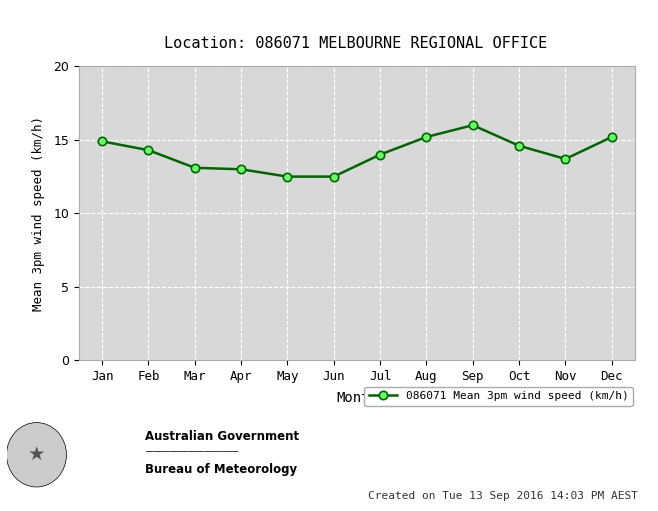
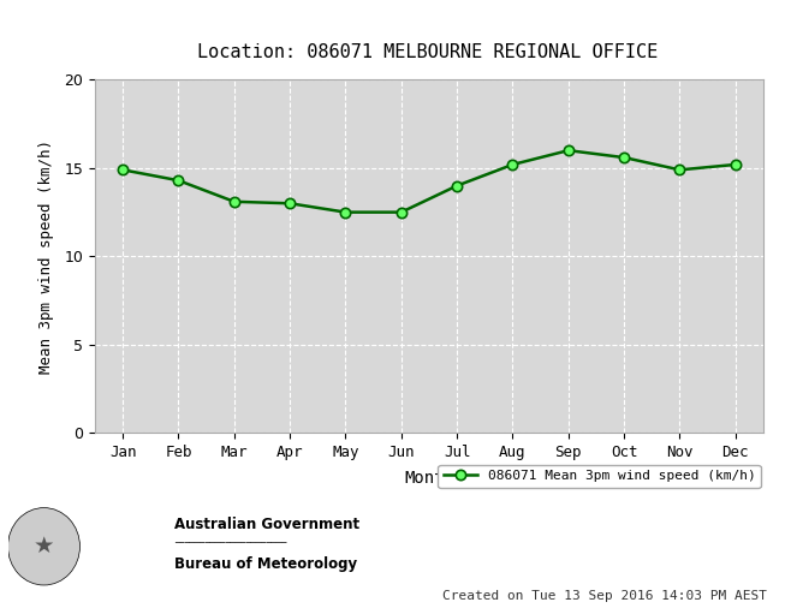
Oct: 14.6 -> 15.6
Nov: 13.7 -> 14.9
